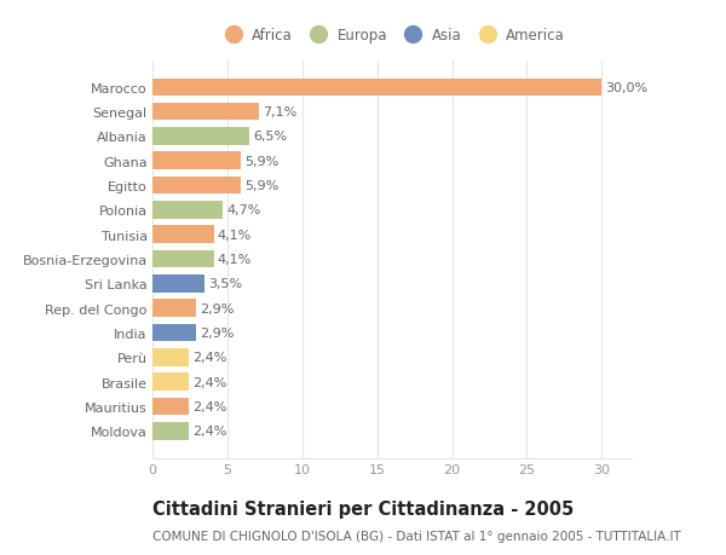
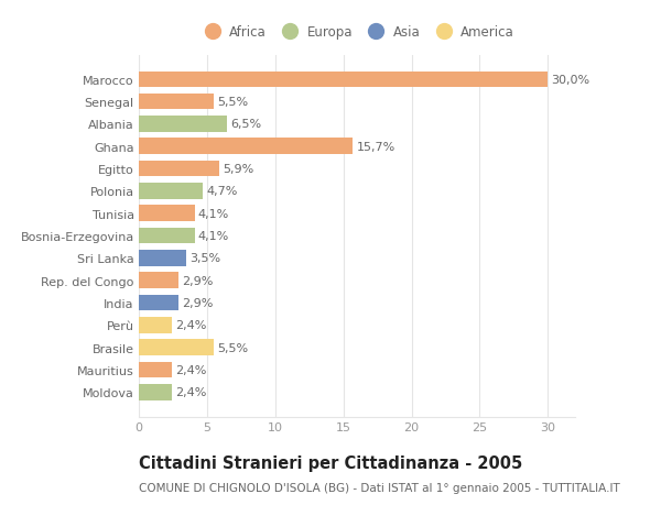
Senegal: 7,1% -> 5,5%
Ghana: 5,9% -> 15,7%
Brasile: 2,4% -> 5,5%
